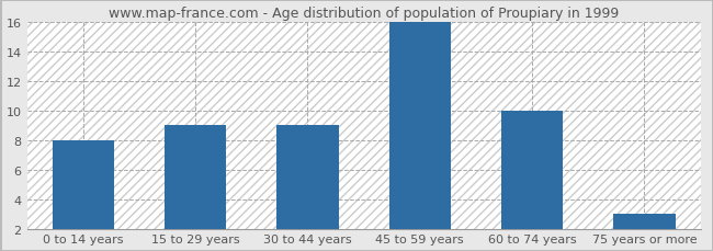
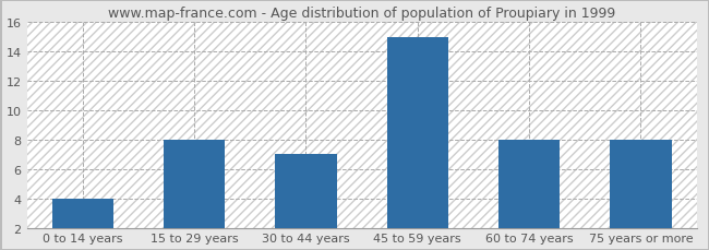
0 to 14 years: 8 -> 4
15 to 29 years: 9 -> 8
30 to 44 years: 9 -> 7
45 to 59 years: 16 -> 15
60 to 74 years: 10 -> 8
75 years or more: 3 -> 8
